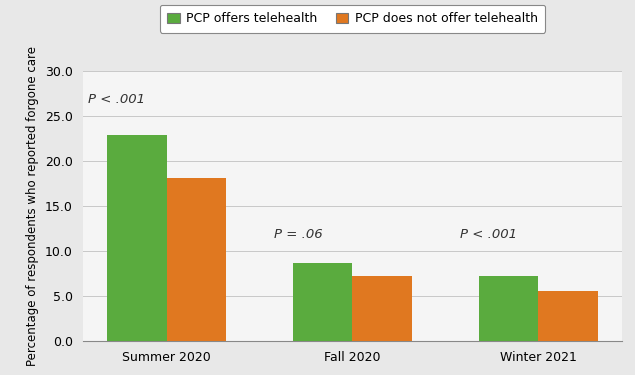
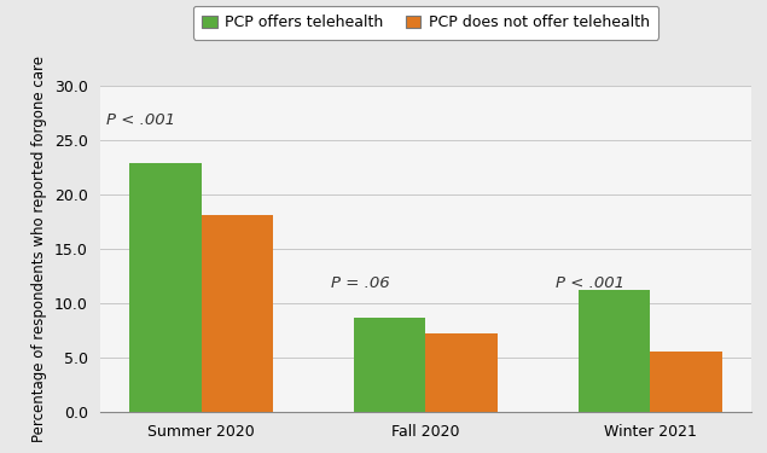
PCP offers telehealth/Winter 2021: 7.2 -> 11.2
